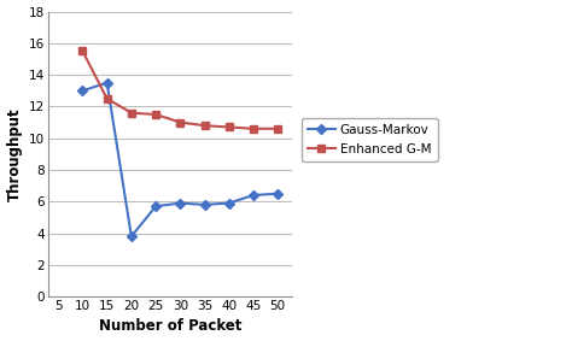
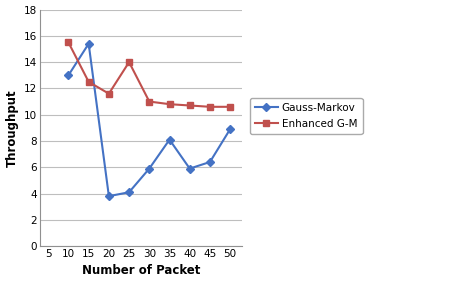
Gauss-Markov/15: 13.5 -> 15.4
Gauss-Markov/25: 5.7 -> 4.1
Enhanced G-M/25: 11.5 -> 14.0
Gauss-Markov/35: 5.8 -> 8.1
Gauss-Markov/50: 6.5 -> 8.9
